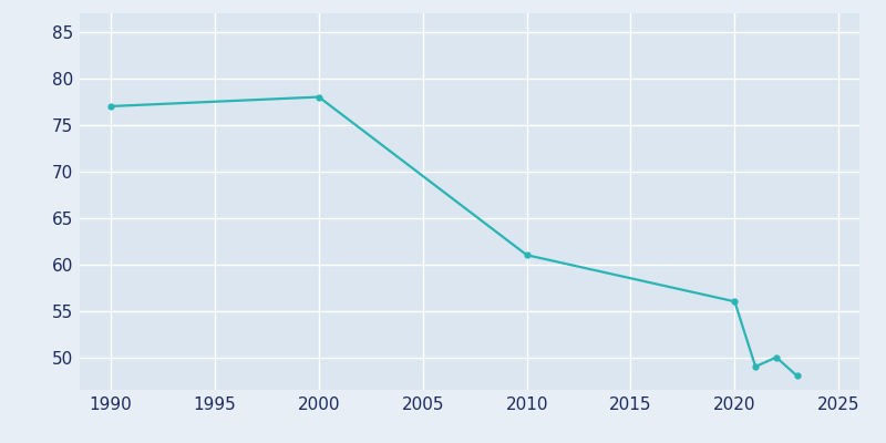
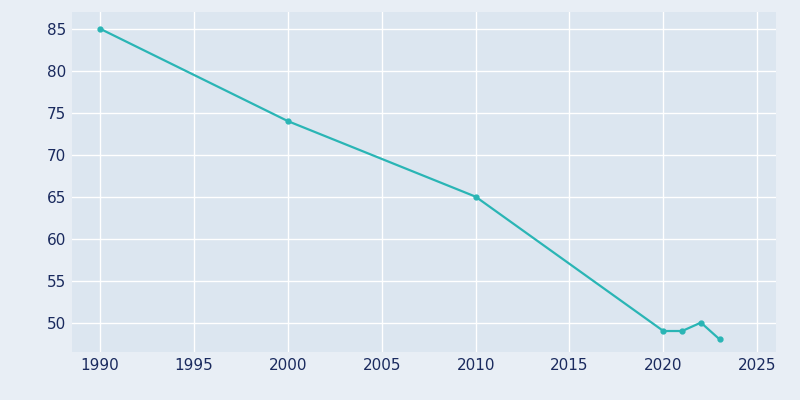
1990: 77 -> 85
2000: 78 -> 74
2010: 61 -> 65
2020: 56 -> 49
